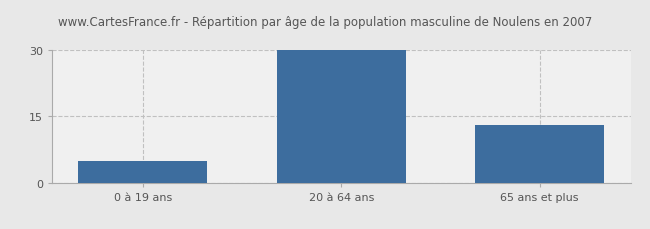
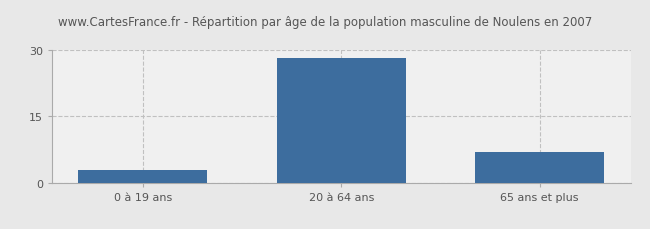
0 à 19 ans: 5 -> 3
20 à 64 ans: 30 -> 28
65 ans et plus: 13 -> 7
